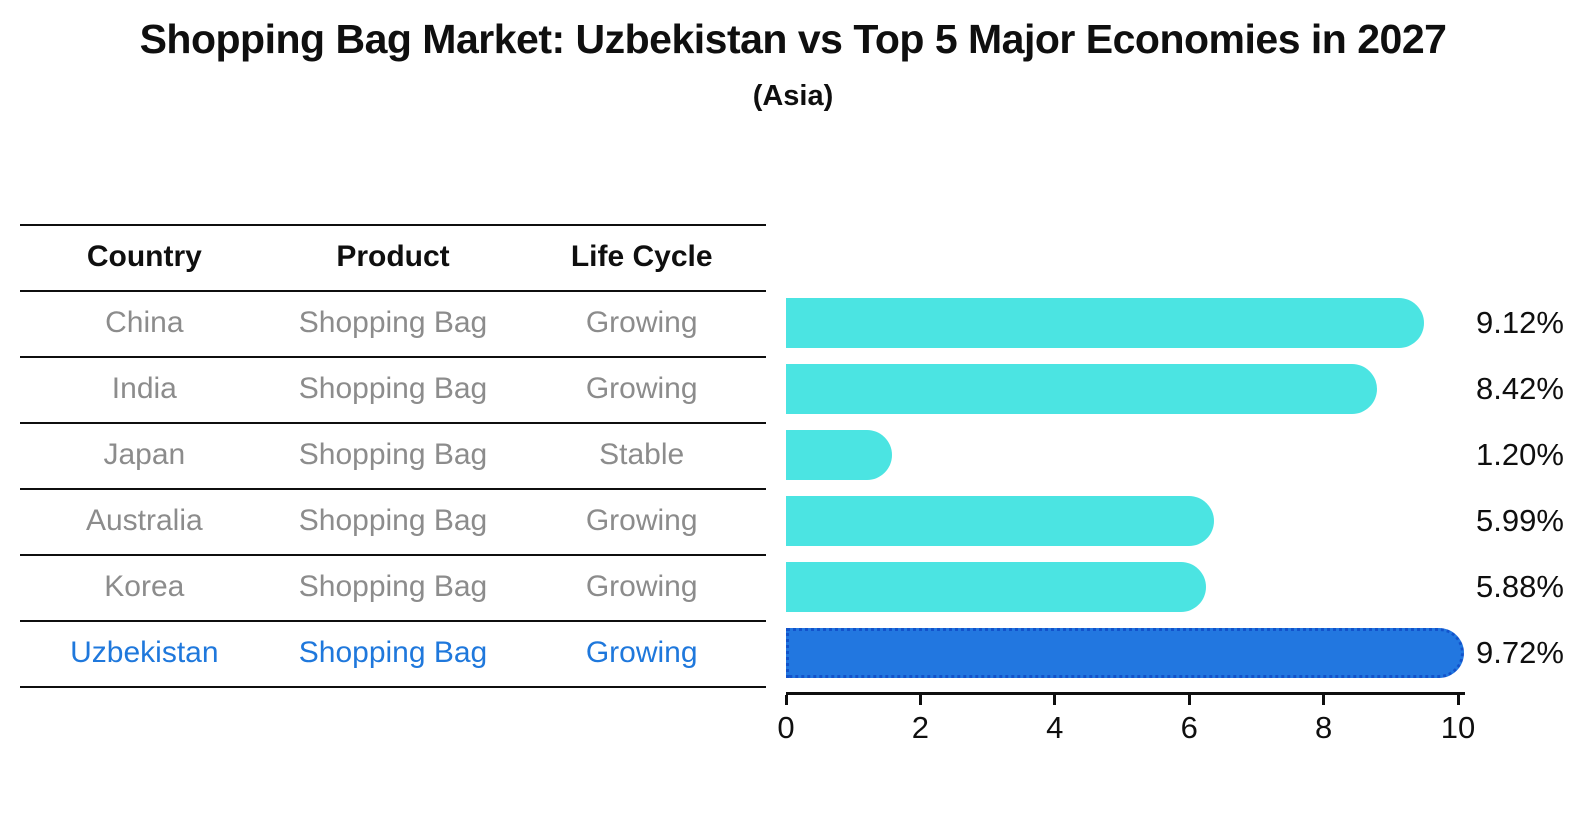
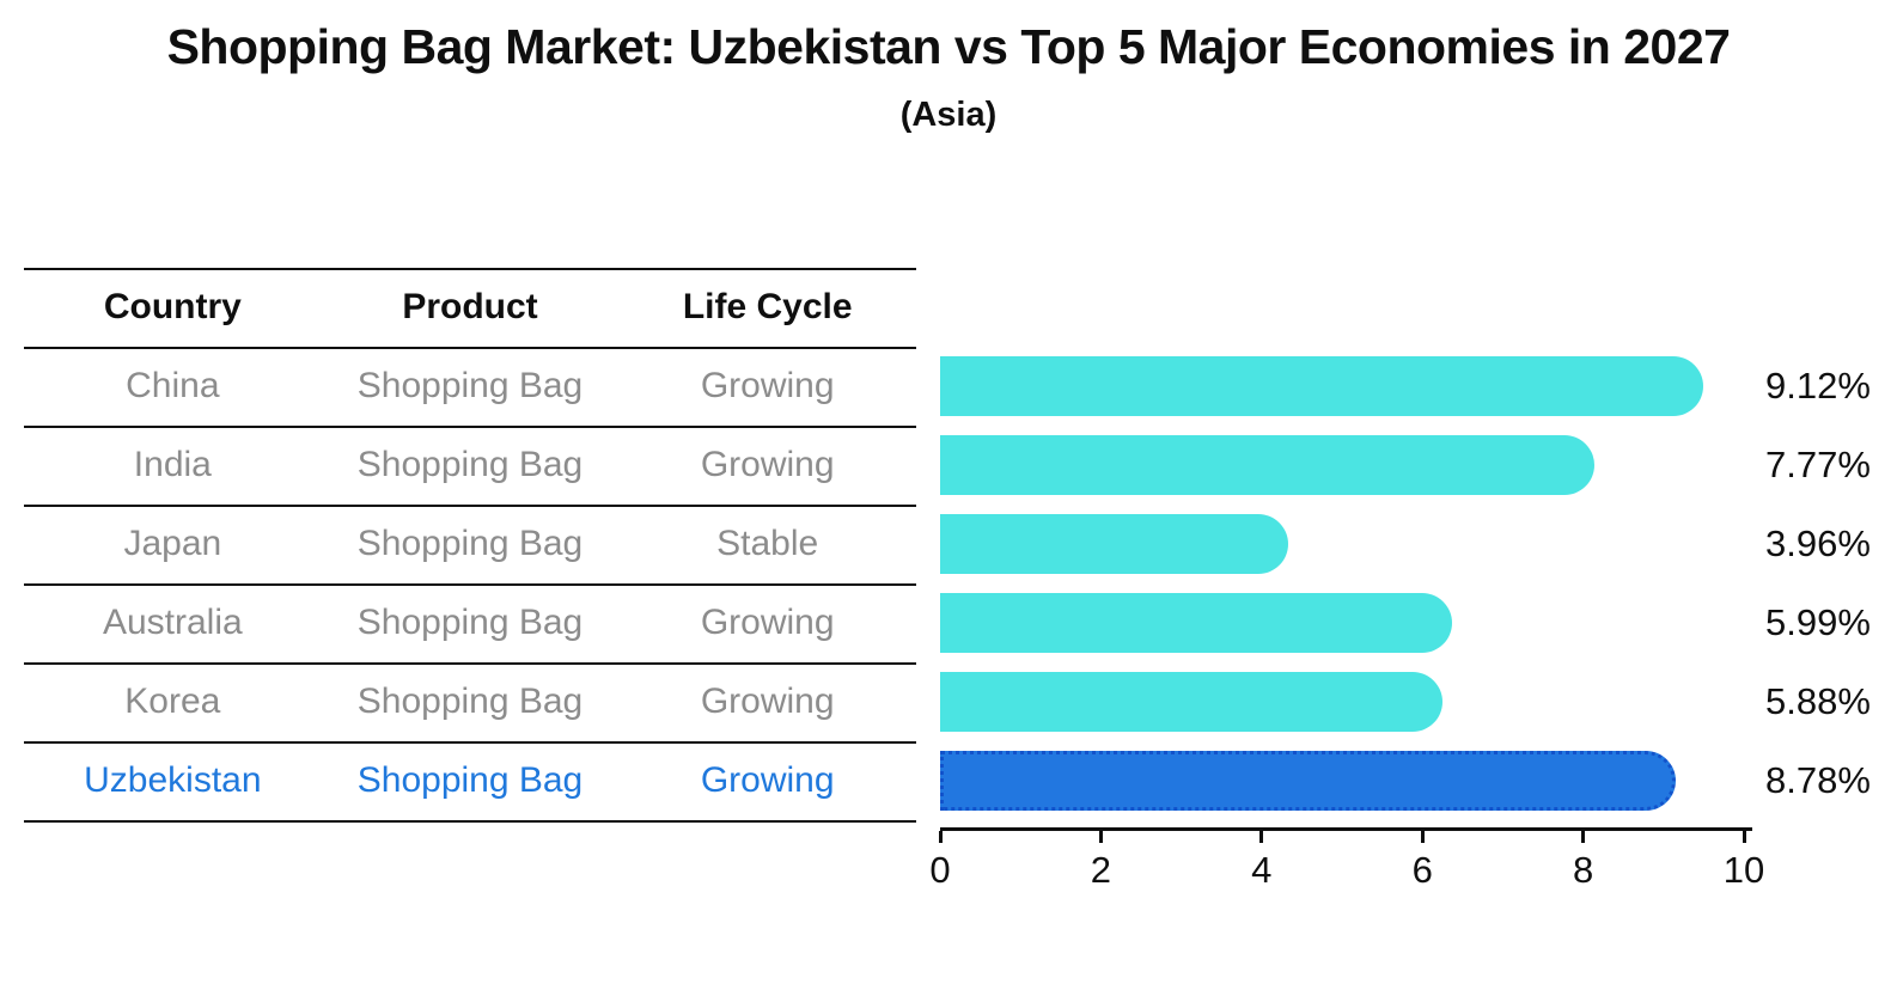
India: 8.42% -> 7.77%
Japan: 1.20% -> 3.96%
Uzbekistan: 9.72% -> 8.78%
